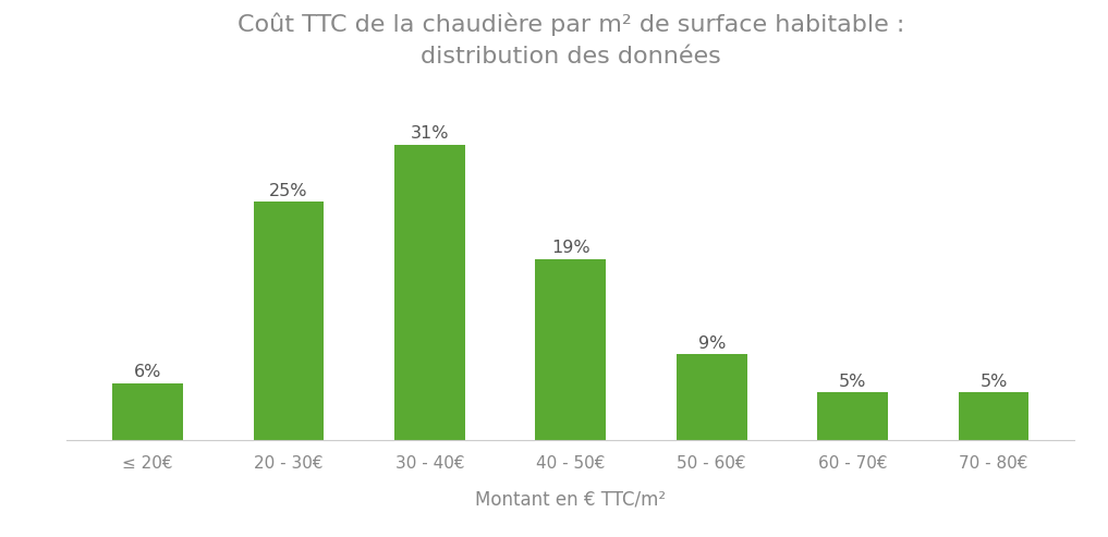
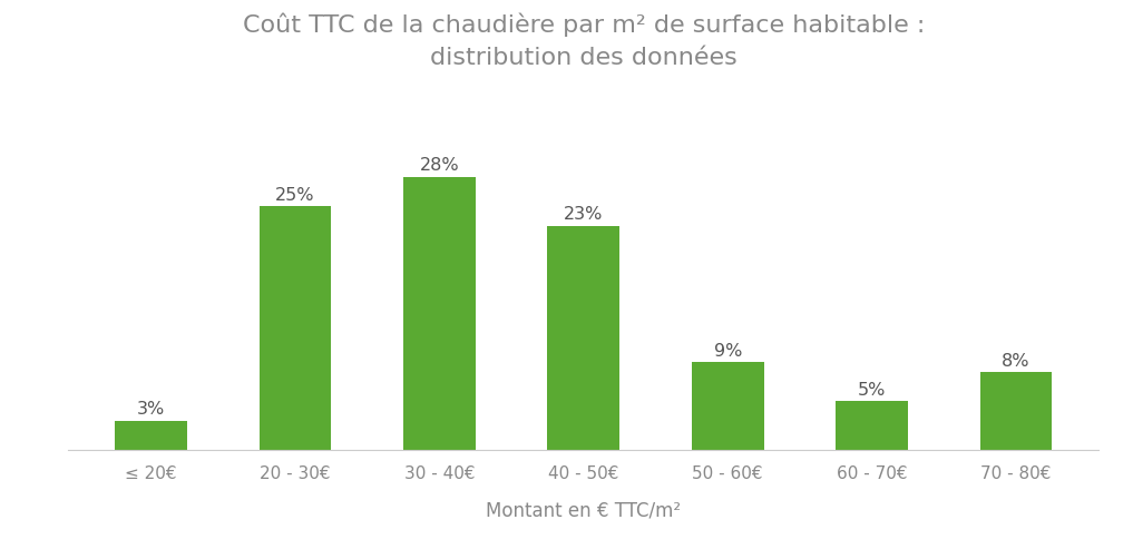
≤ 20€: 6% -> 3%
30 - 40€: 31% -> 28%
40 - 50€: 19% -> 23%
70 - 80€: 5% -> 8%
